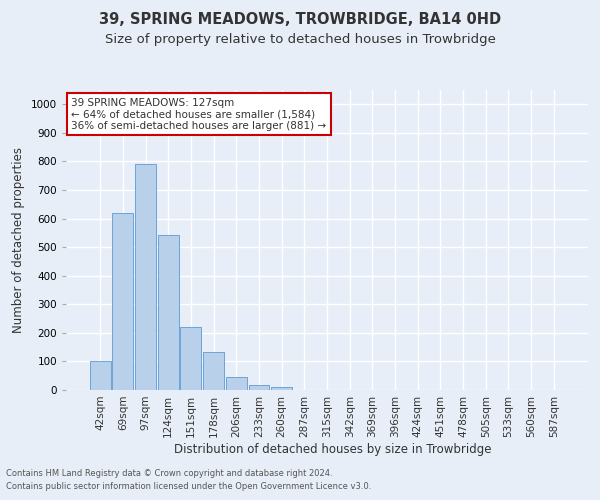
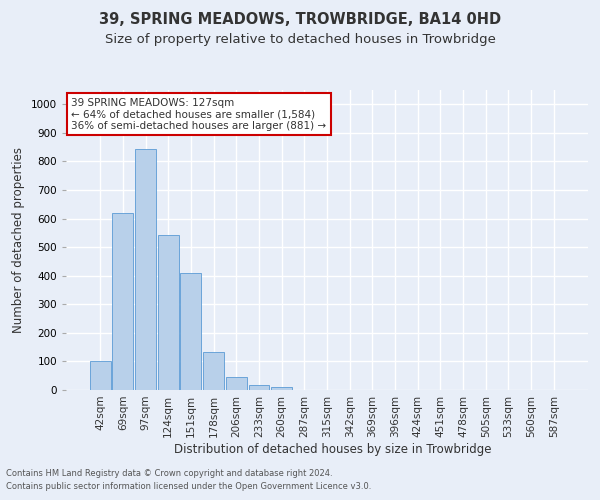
97sqm: 791 -> 845
151sqm: 222 -> 410
